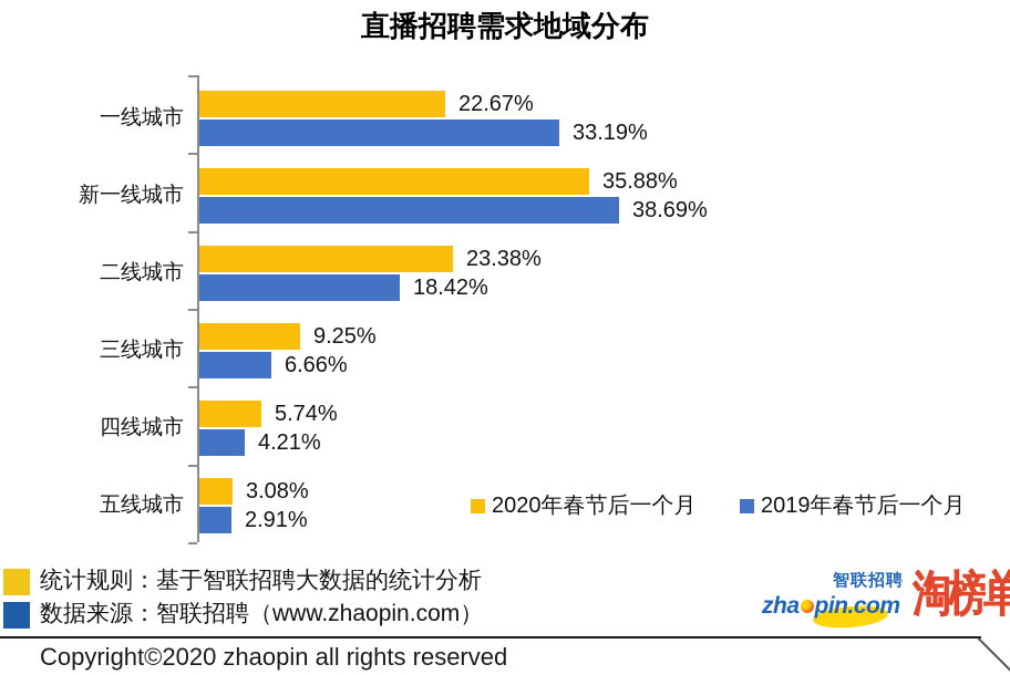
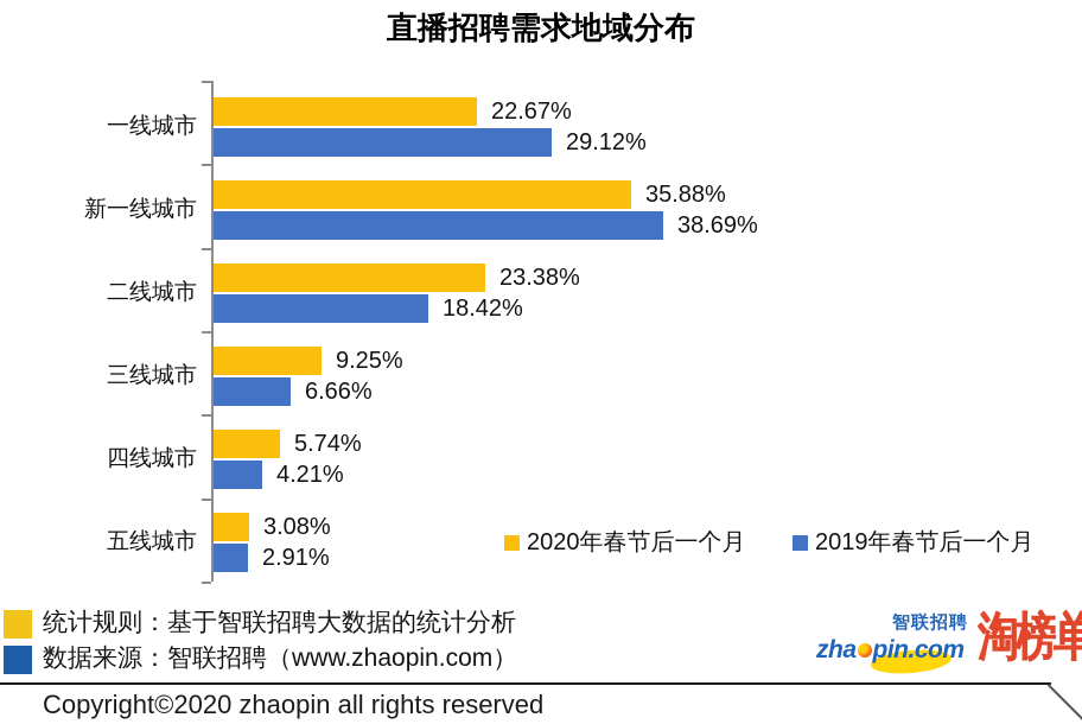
2019年春节后一个月/一线城市: 33.19% -> 29.12%
